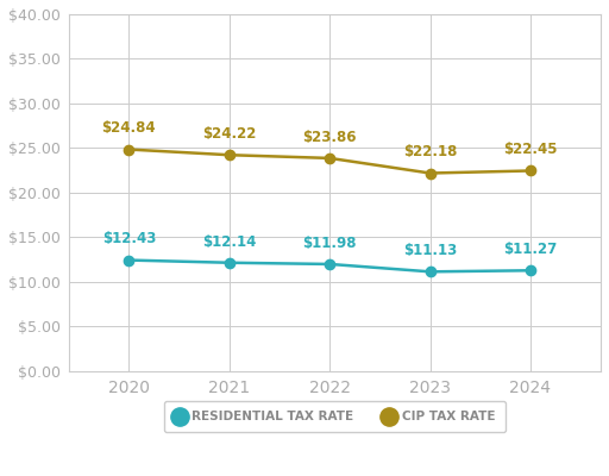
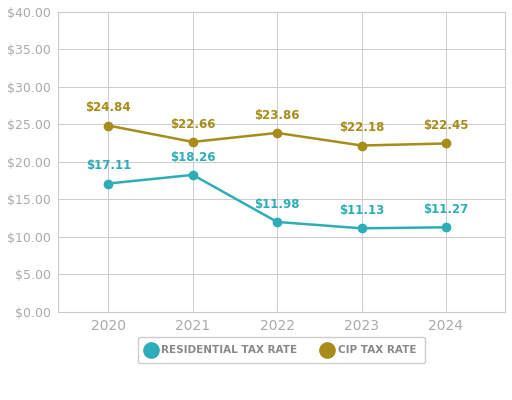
RESIDENTIAL TAX RATE/2020: $12.43 -> $17.11
RESIDENTIAL TAX RATE/2021: $12.14 -> $18.26
CIP TAX RATE/2021: $24.22 -> $22.66
